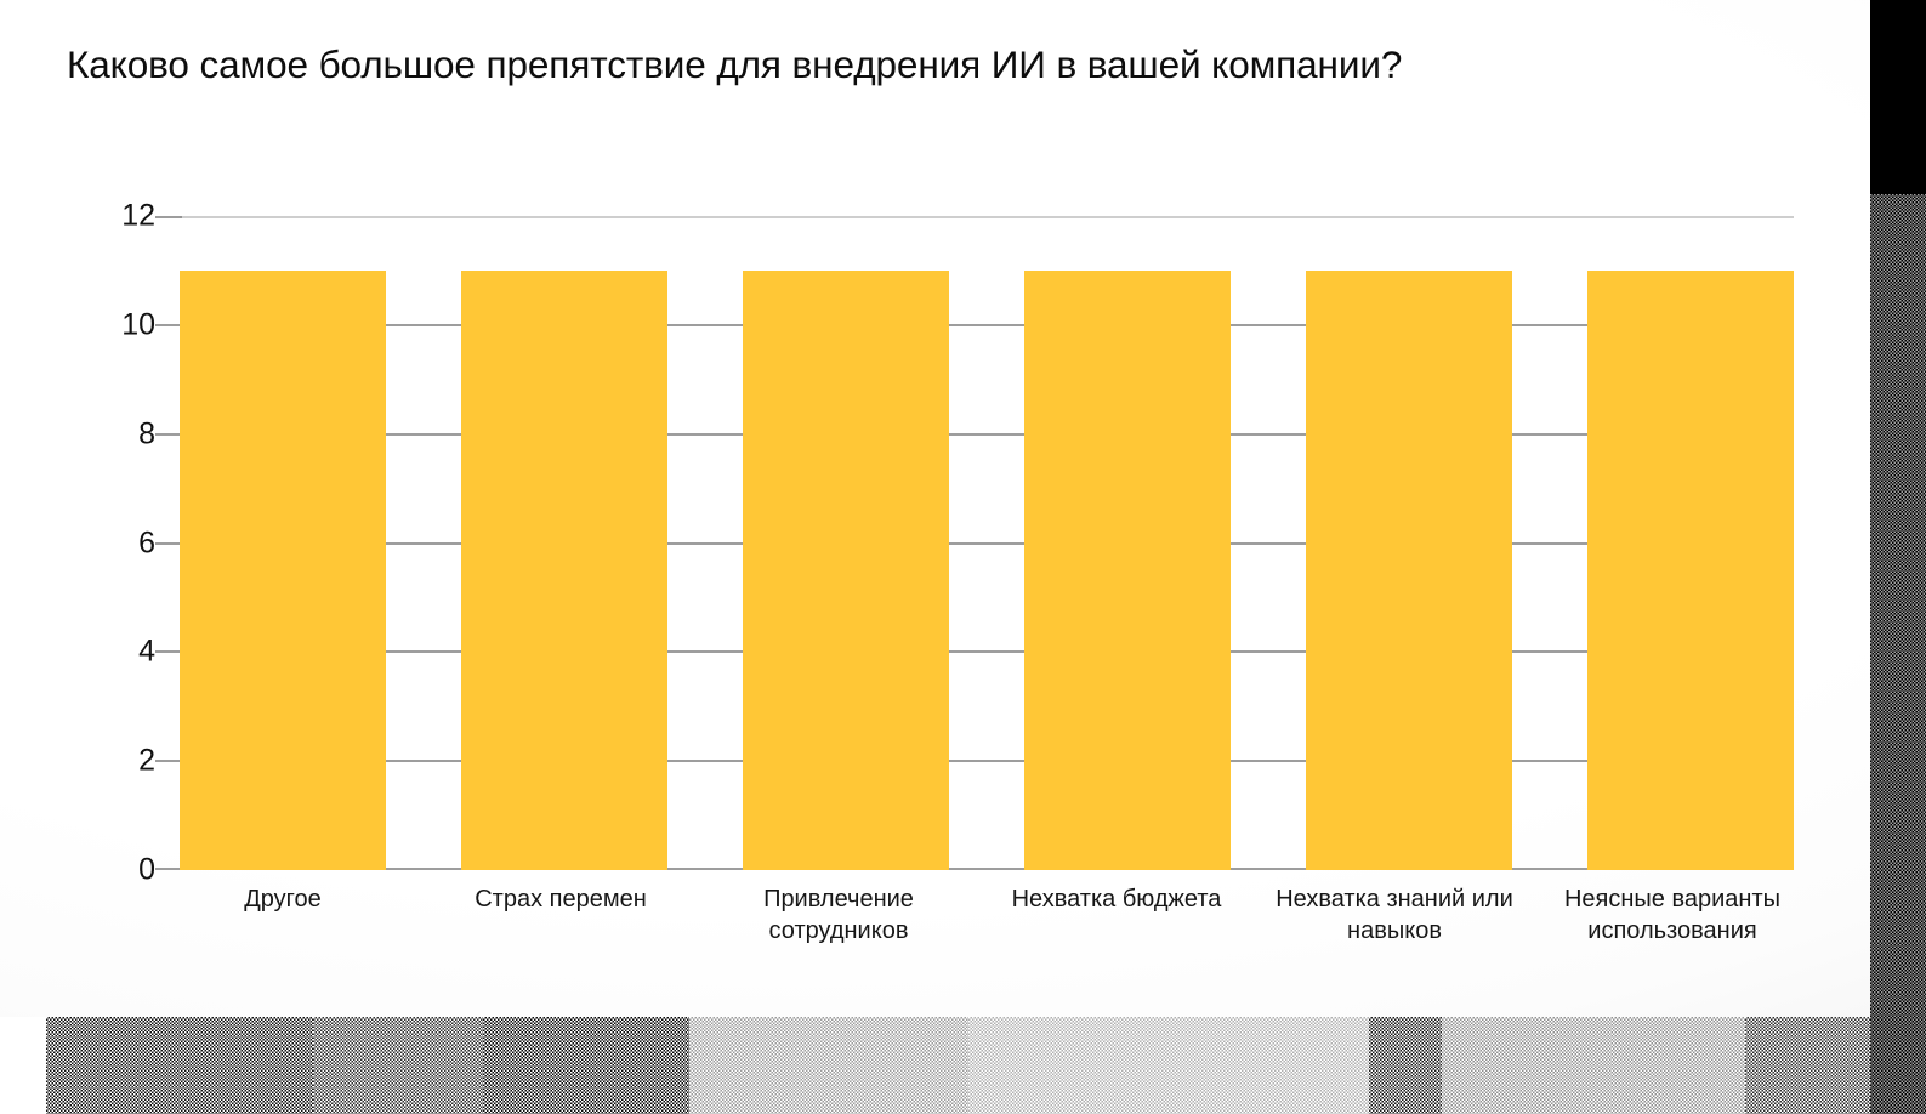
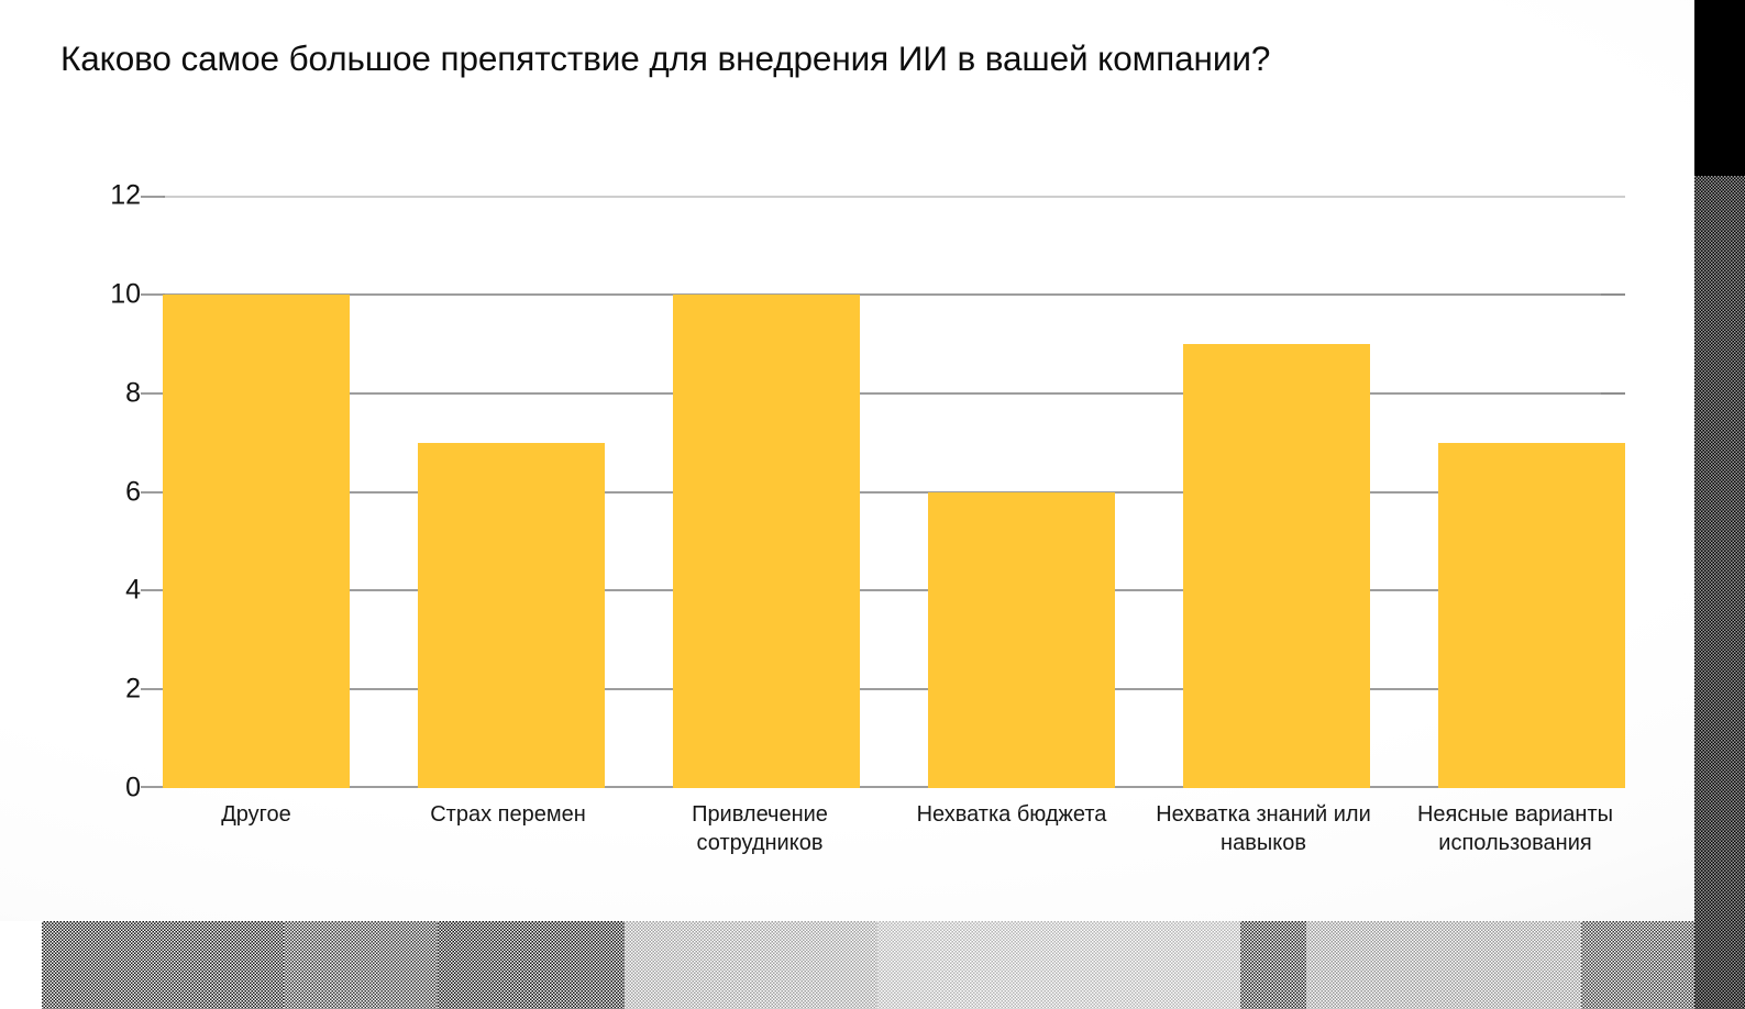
Другое: 11 -> 10
Страх перемен: 11 -> 7
Привлечение сотрудников: 11 -> 10
Нехватка бюджета: 11 -> 6
Нехватка знаний или навыков: 11 -> 9
Неясные варианты использования: 11 -> 7
